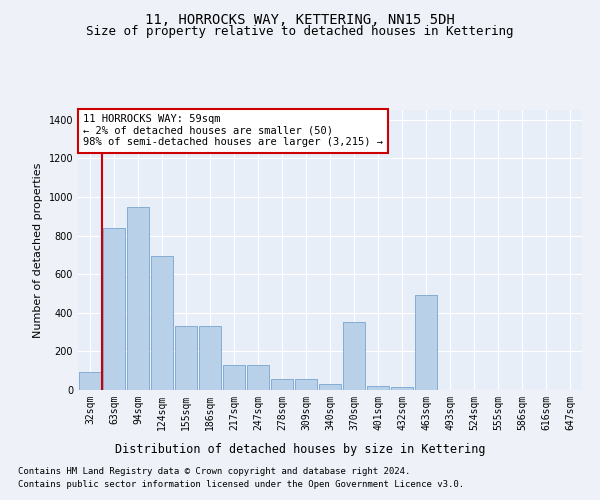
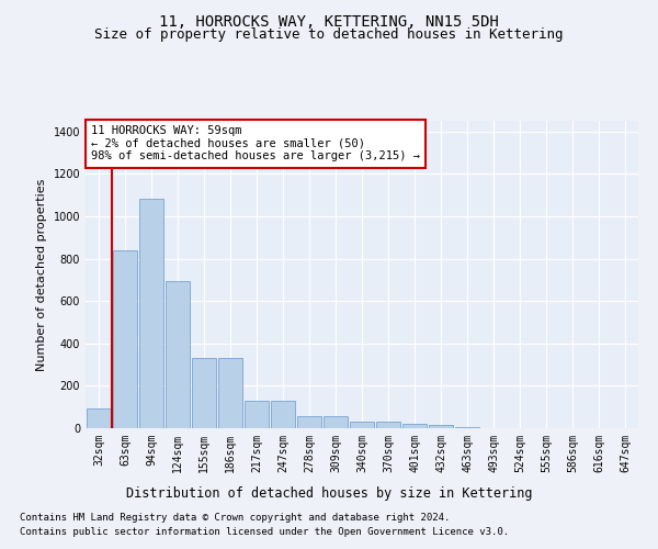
94sqm: 950 -> 1080
370sqm: 350 -> 30
463sqm: 490 -> 0
